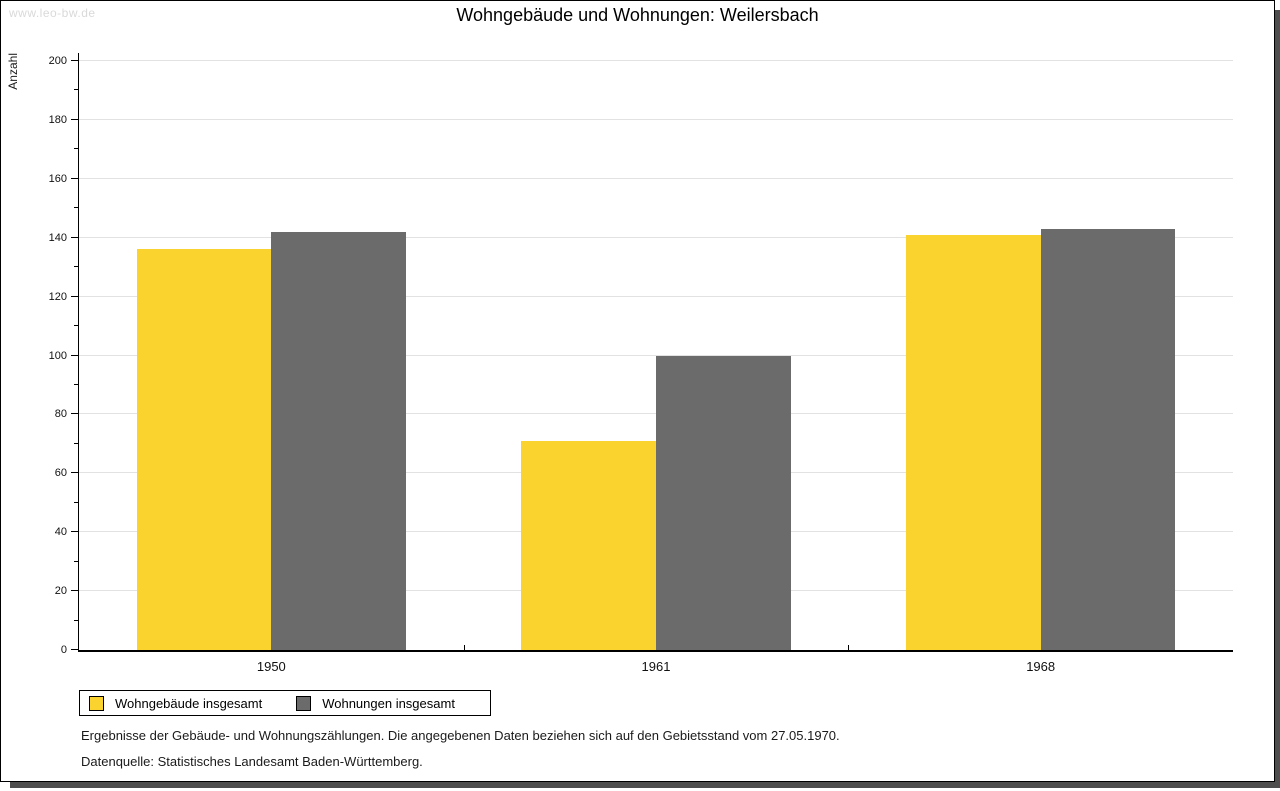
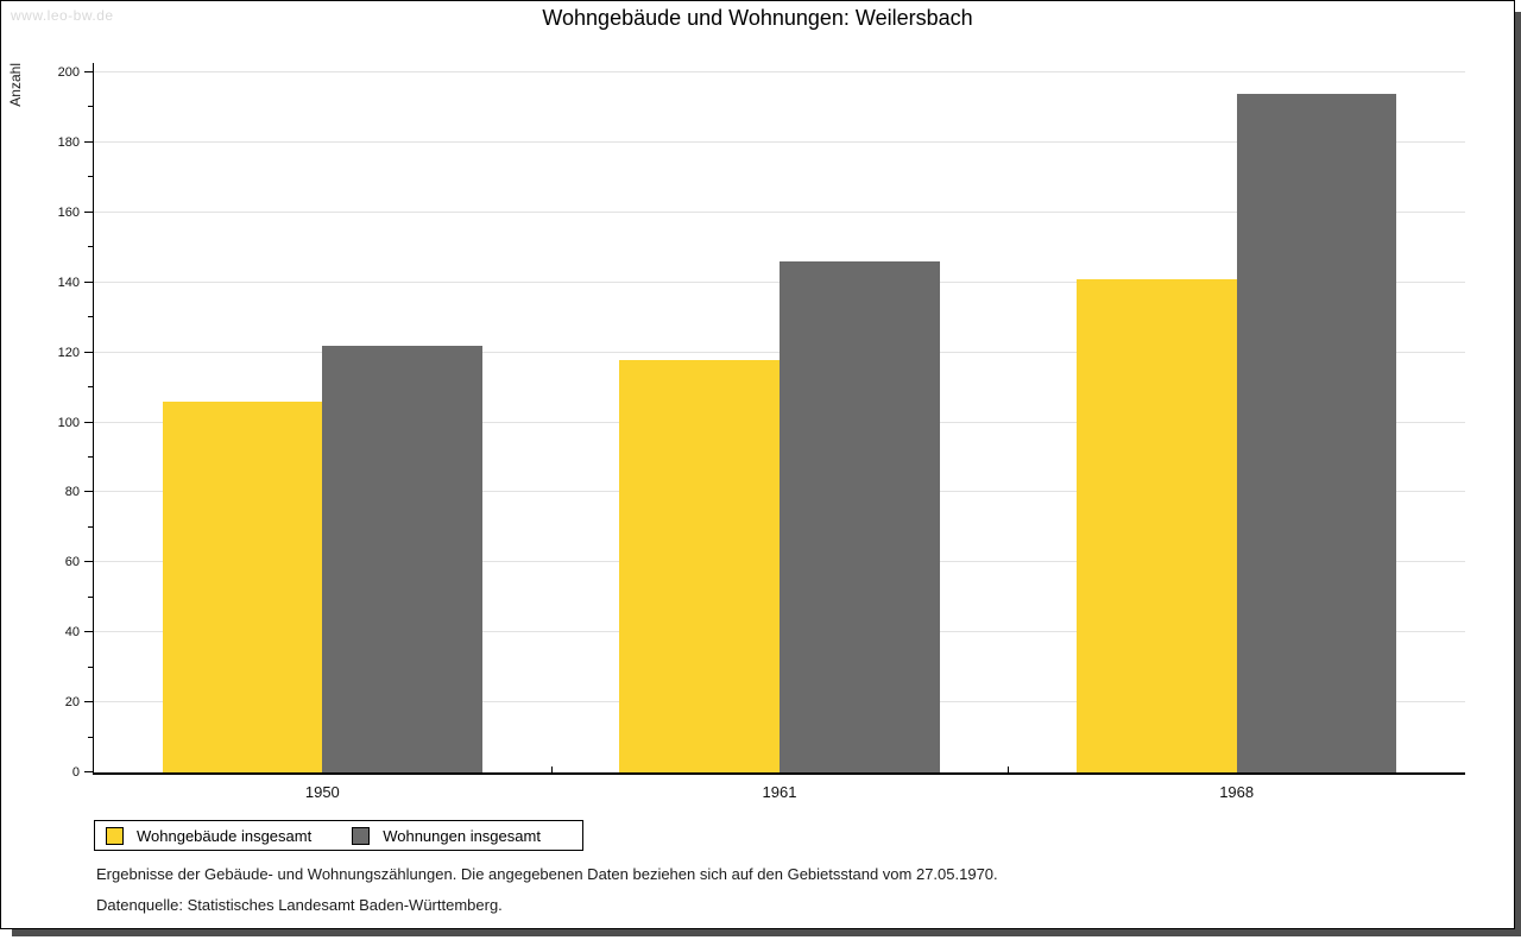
Wohngebäude insgesamt/1950: 136 -> 106
Wohnungen insgesamt/1950: 142 -> 122
Wohngebäude insgesamt/1961: 71 -> 118
Wohnungen insgesamt/1961: 100 -> 146
Wohnungen insgesamt/1968: 143 -> 194
